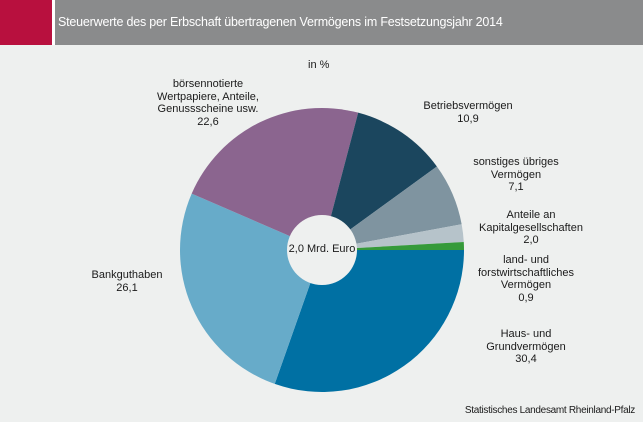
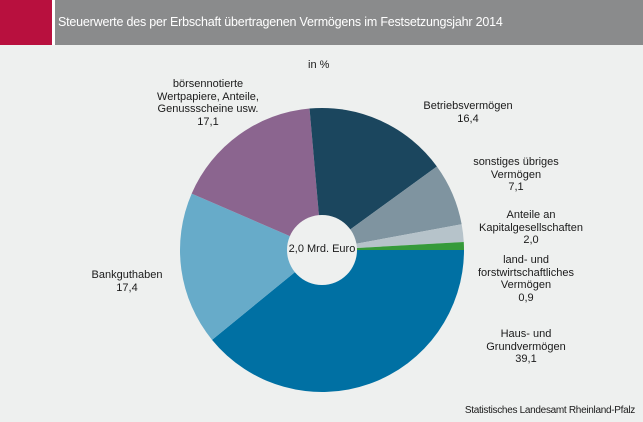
Haus- und Grundvermögen: 30,4 -> 39,1
Bankguthaben: 26,1 -> 17,4
börsennotierte Wertpapiere, Anteile, Genussscheine usw.: 22,6 -> 17,1
Betriebsvermögen: 10,9 -> 16,4
